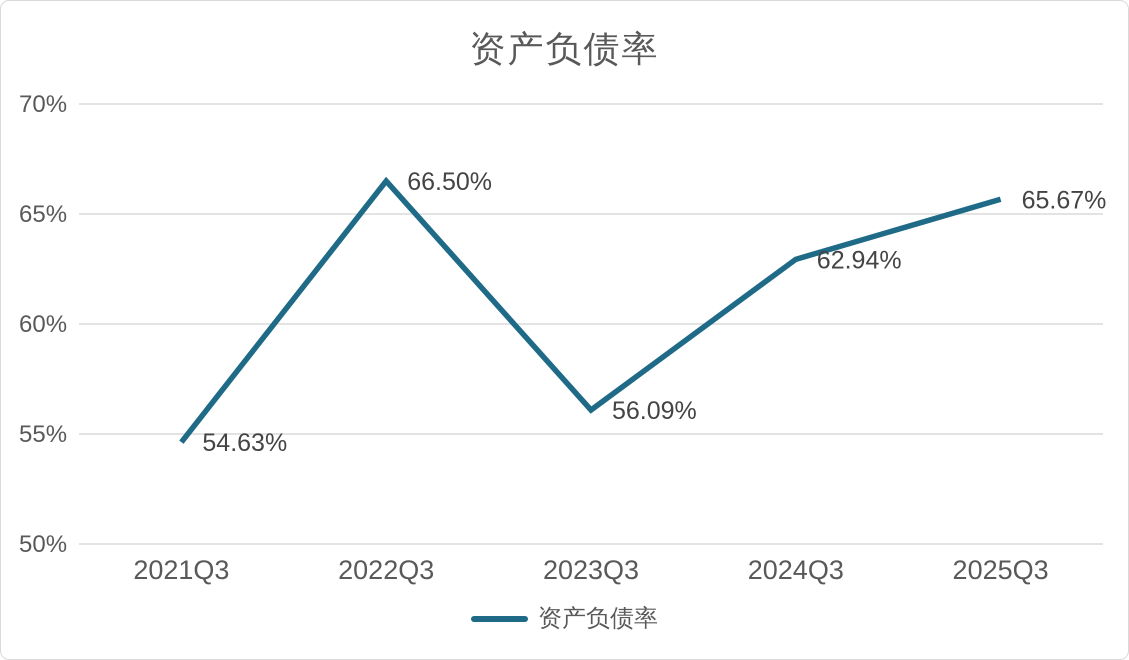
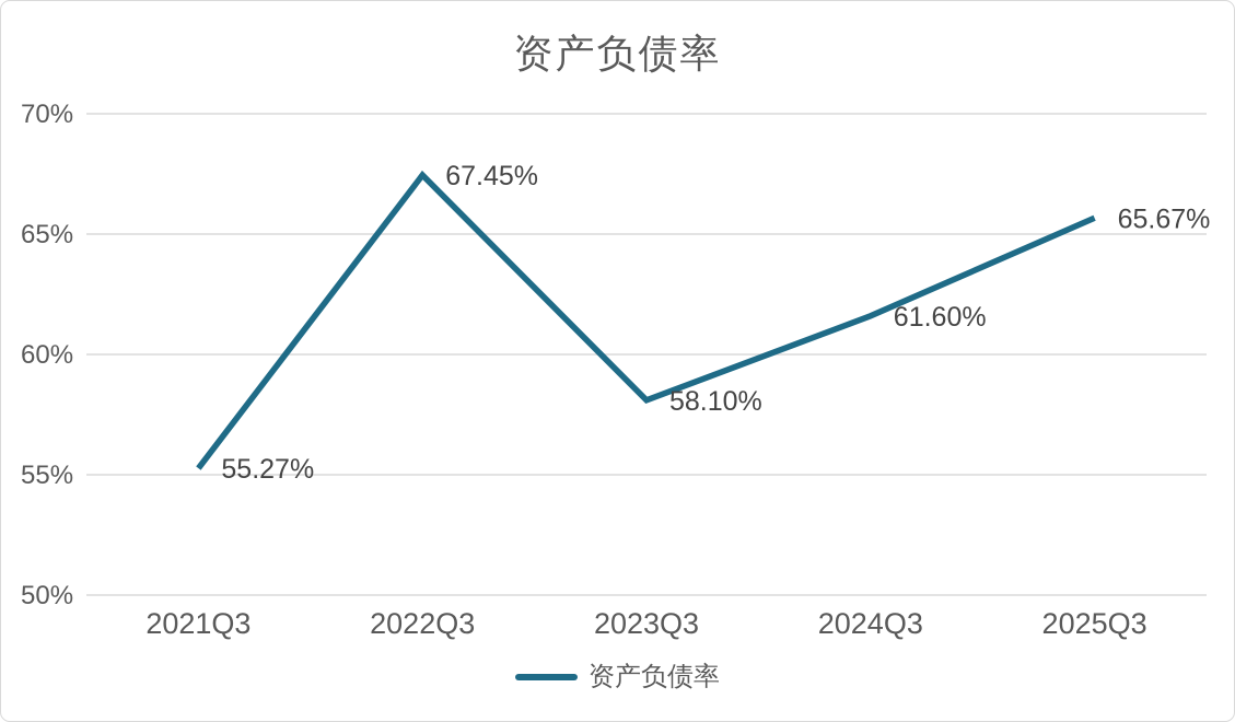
2021Q3: 54.63% -> 55.27%
2022Q3: 66.50% -> 67.45%
2023Q3: 56.09% -> 58.10%
2024Q3: 62.94% -> 61.60%
